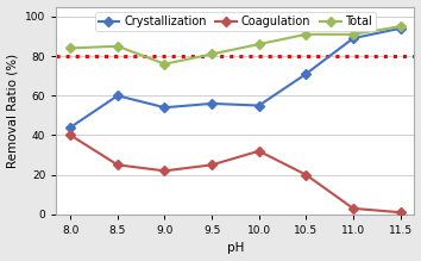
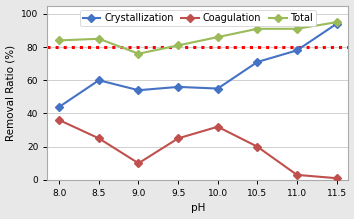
Coagulation/8.0: 40 -> 36
Coagulation/9.0: 22 -> 10
Crystallization/11.0: 89 -> 78
